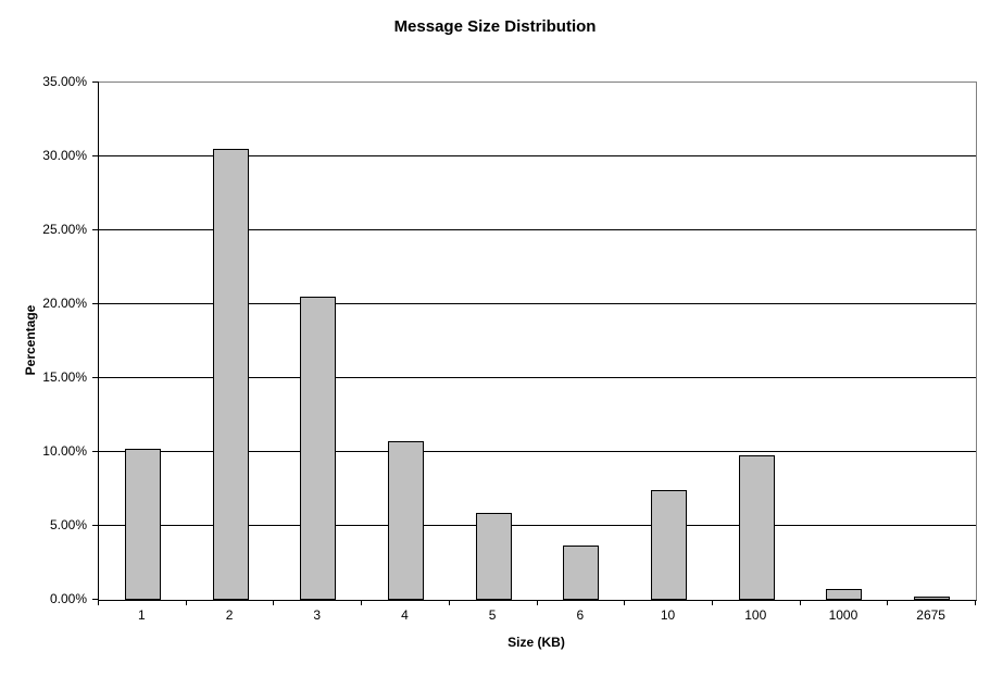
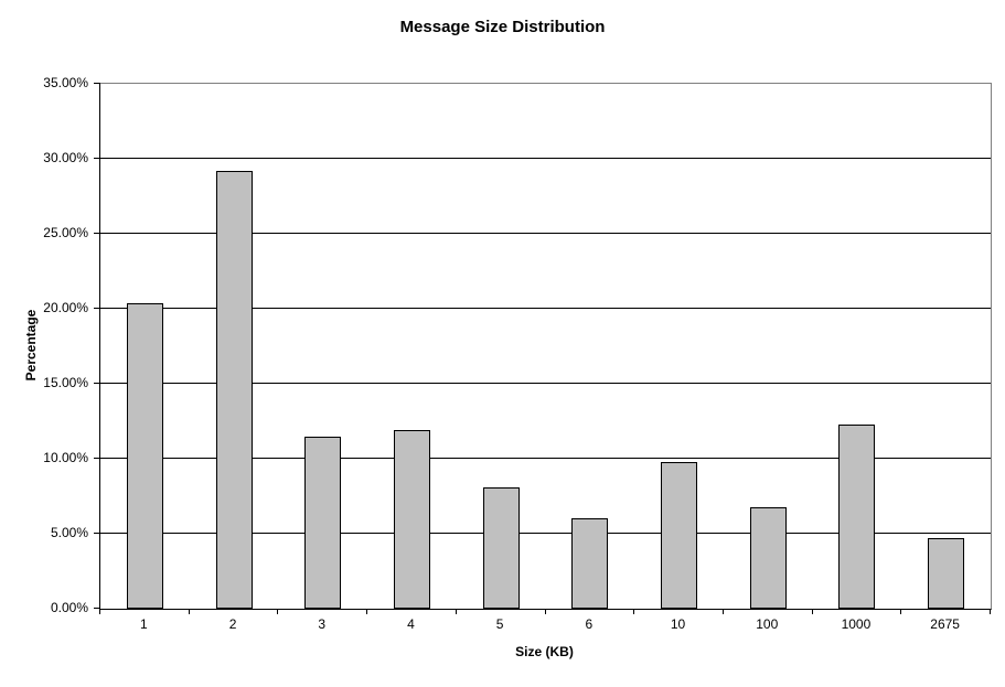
1: 10.2% -> 20.4%
2: 30.5% -> 29.2%
3: 20.5% -> 11.5%
4: 10.7% -> 11.9%
5: 5.9% -> 8.1%
6: 3.7% -> 6.0%
10: 7.4% -> 9.8%
100: 9.8% -> 6.8%
1000: 0.7% -> 12.3%
2675: 0.2% -> 4.7%
